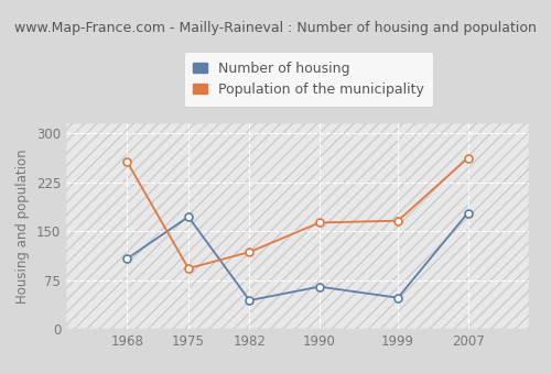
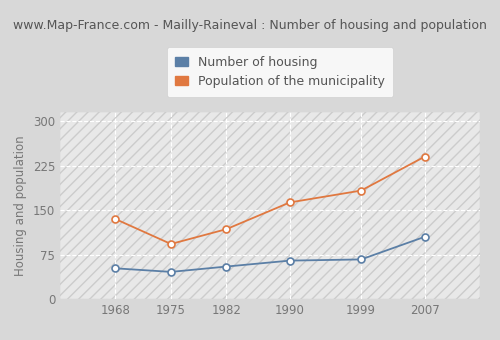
Number of housing/1968: 108 -> 52
Population of the municipality/1968: 256 -> 135
Number of housing/1975: 172 -> 46
Number of housing/1982: 44 -> 55
Number of housing/1999: 48 -> 67
Population of the municipality/1999: 166 -> 183
Number of housing/2007: 178 -> 105
Population of the municipality/2007: 262 -> 240
